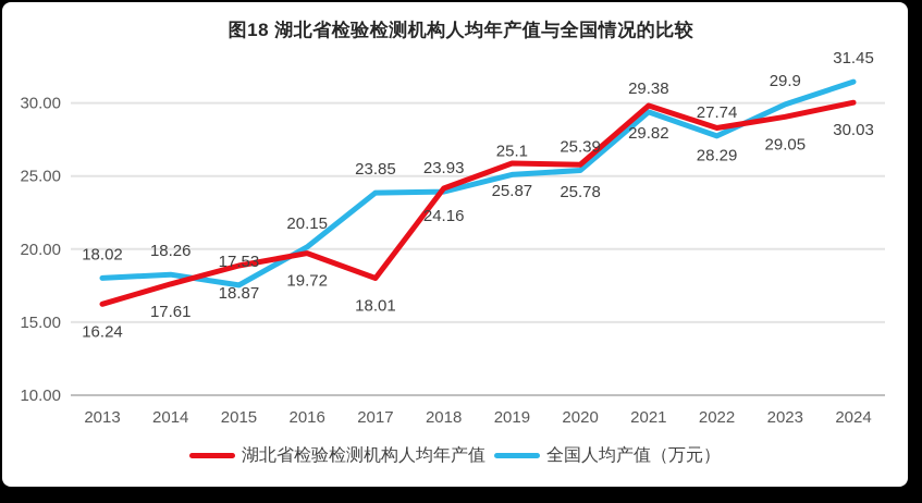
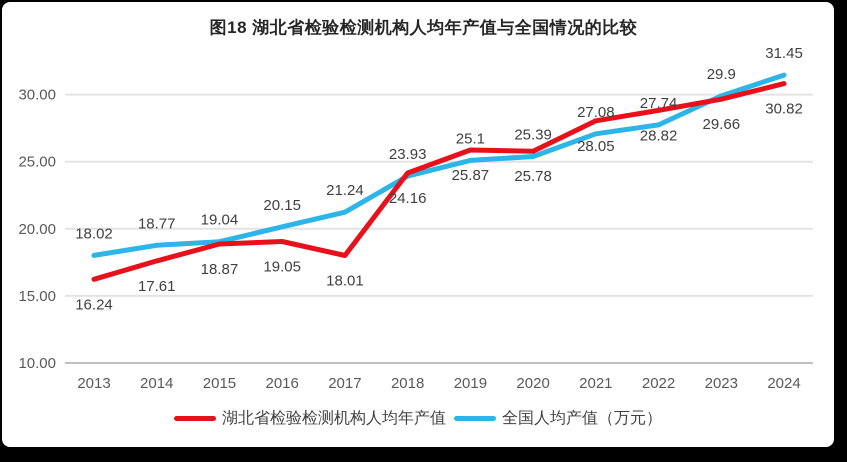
全国人均产值（万元）/2014: 18.26 -> 18.77
全国人均产值（万元）/2015: 17.53 -> 19.04
湖北省检验检测机构人均年产值/2016: 19.72 -> 19.05
全国人均产值（万元）/2017: 23.85 -> 21.24
湖北省检验检测机构人均年产值/2021: 29.82 -> 28.05
全国人均产值（万元）/2021: 29.38 -> 27.08
湖北省检验检测机构人均年产值/2022: 28.29 -> 28.82
湖北省检验检测机构人均年产值/2023: 29.05 -> 29.66
湖北省检验检测机构人均年产值/2024: 30.03 -> 30.82
